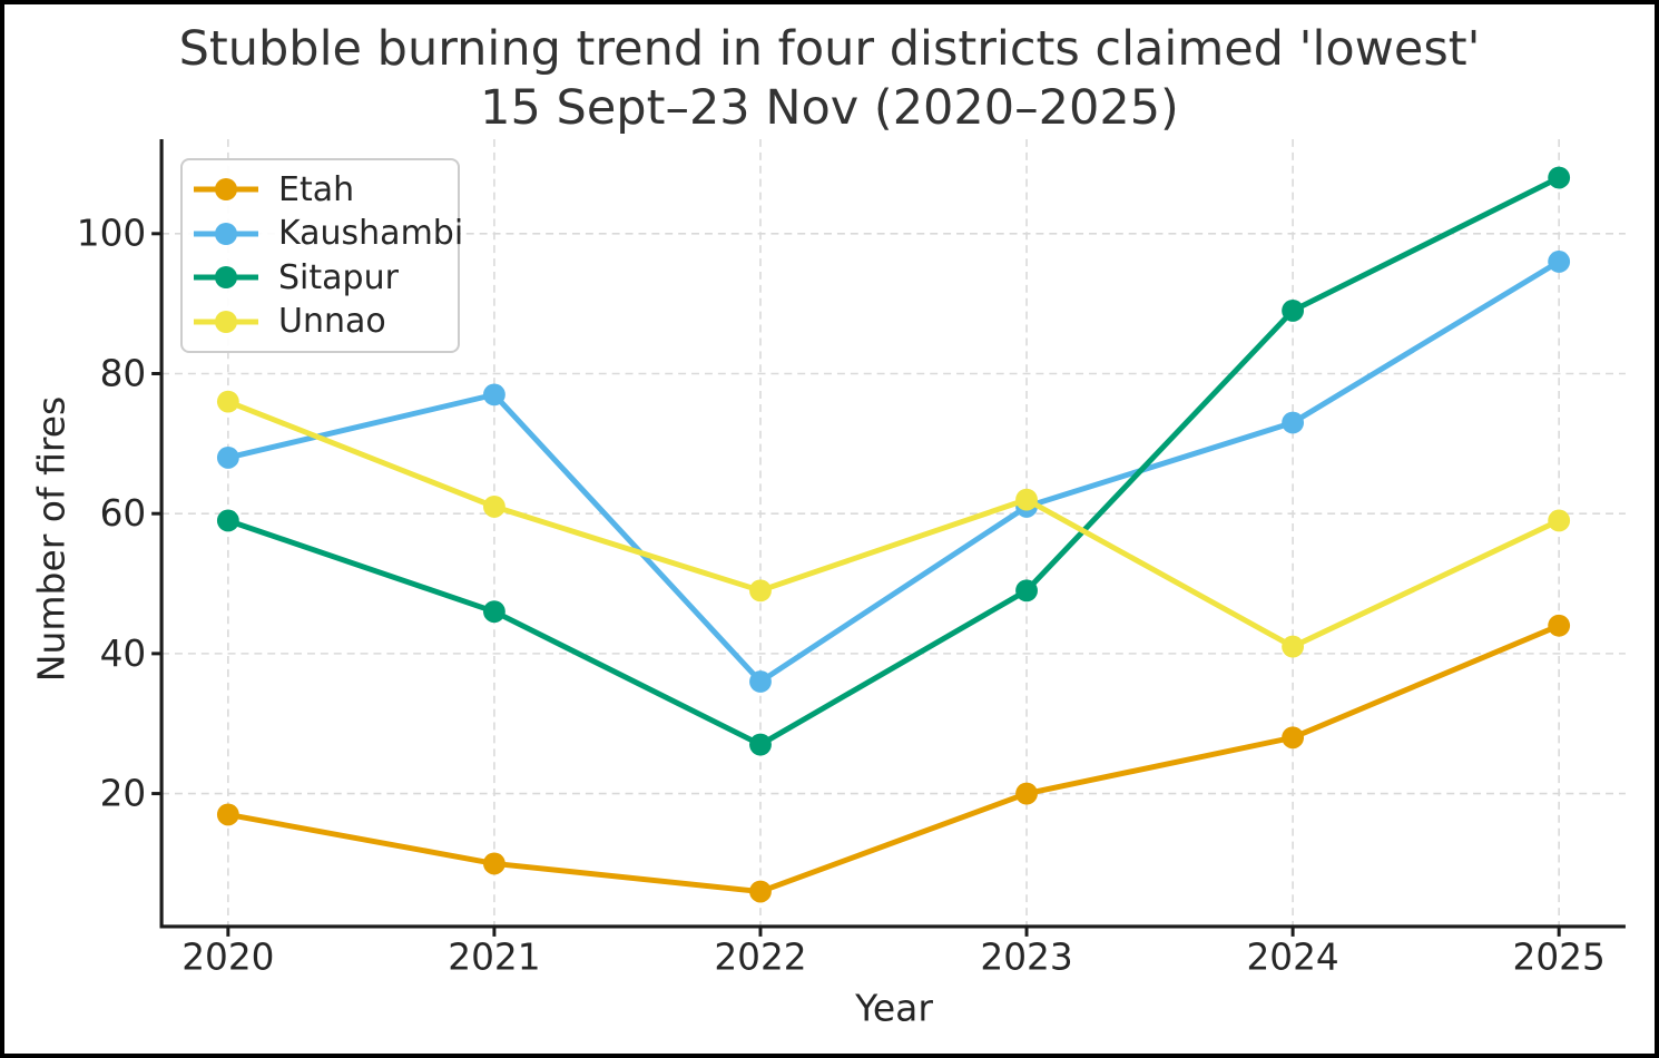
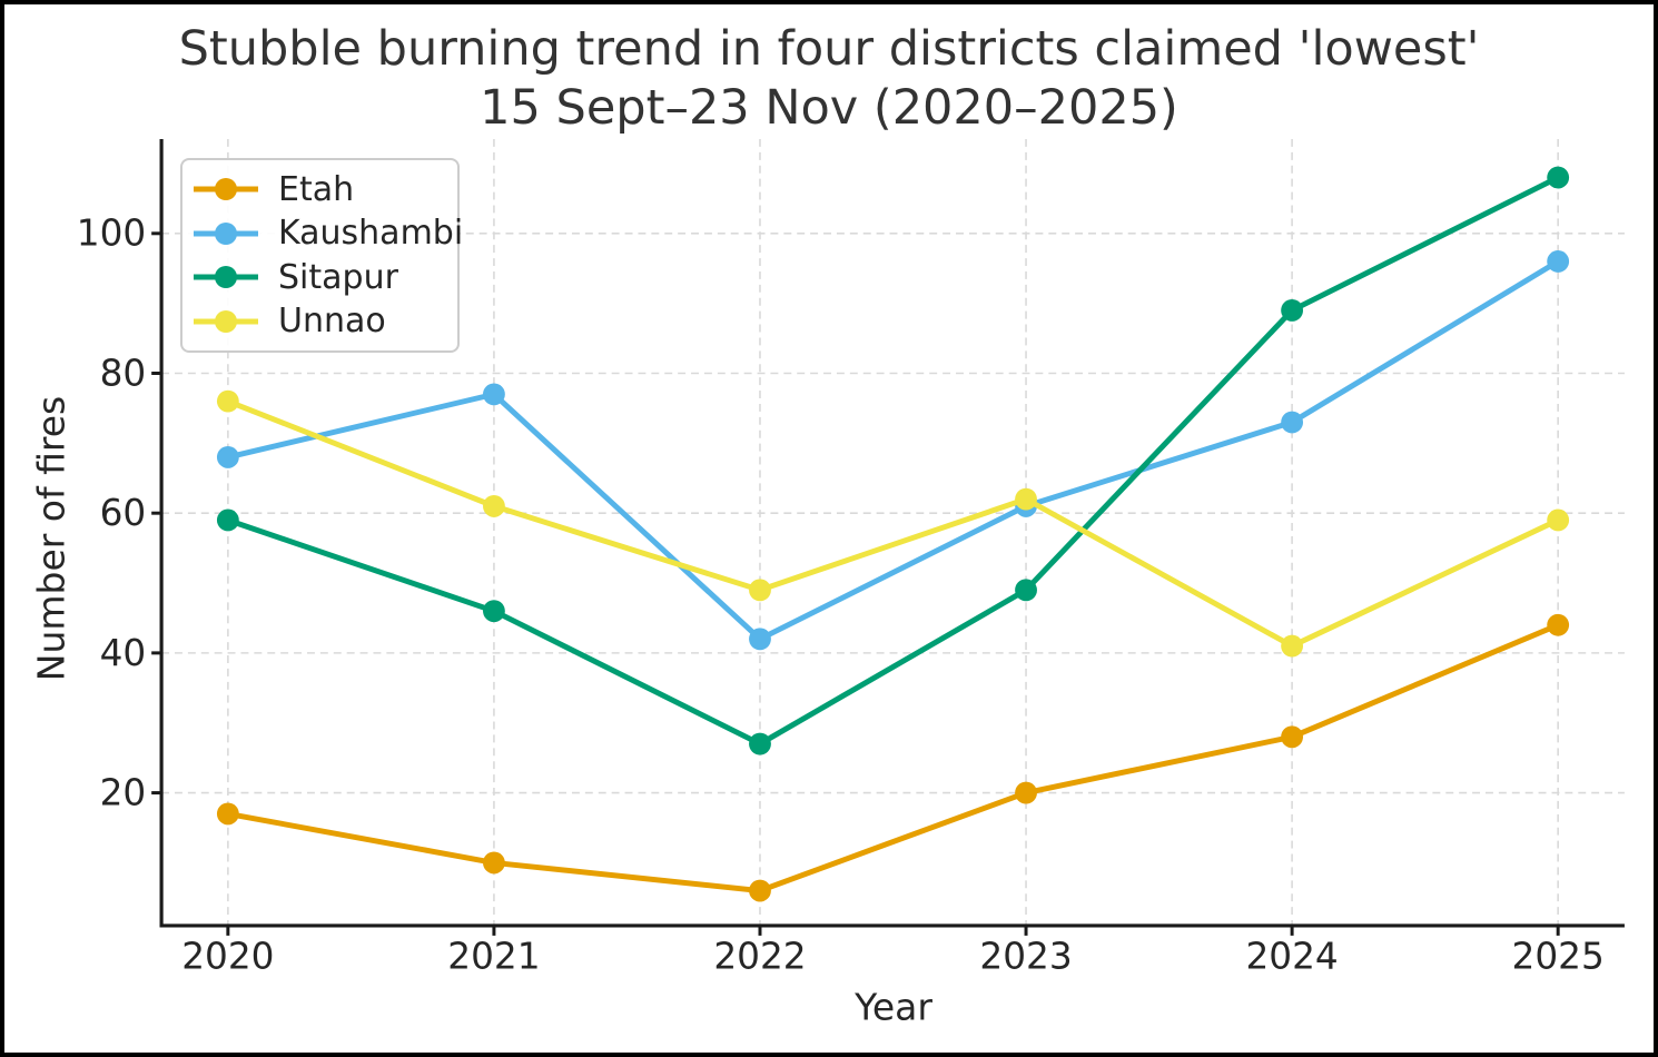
Kaushambi/2022: 36 -> 42
